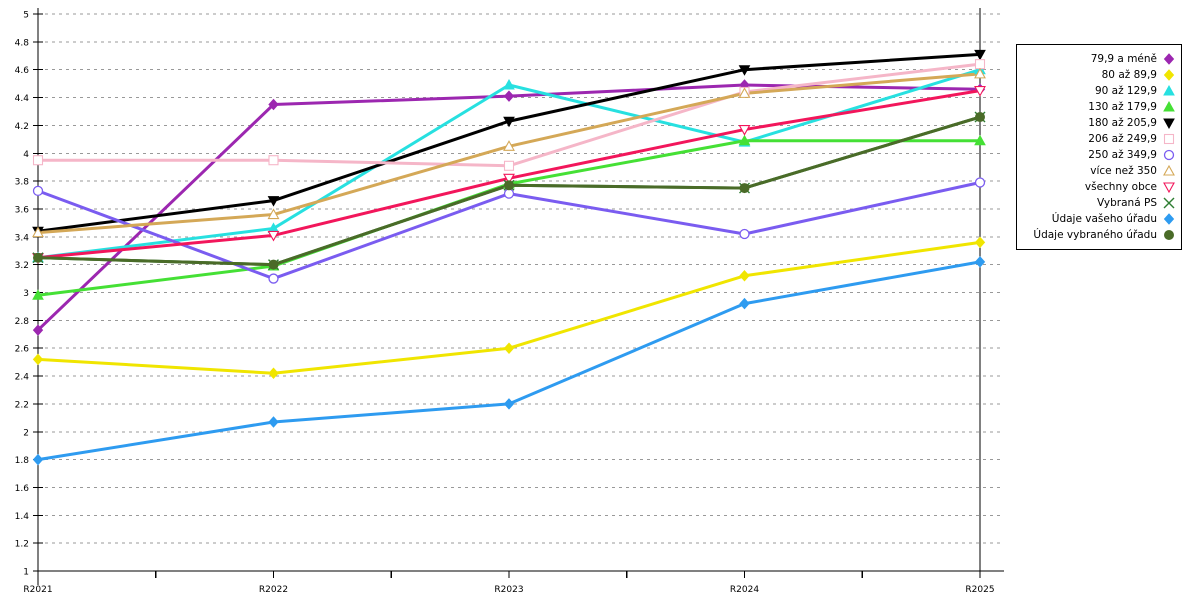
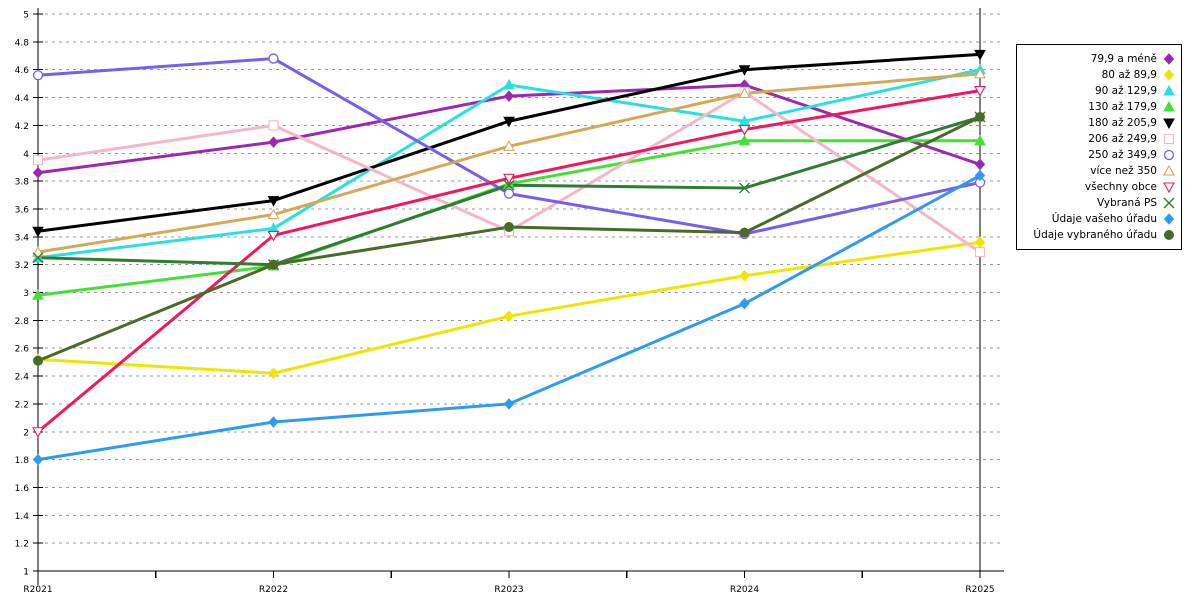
79,9 a méně/R2021: 2.73 -> 3.86
250 až 349,9/R2021: 3.73 -> 4.56
více než 350/R2021: 3.43 -> 3.29
všechny obce/R2021: 3.25 -> 2.00
Údaje vybraného úřadu/R2021: 3.25 -> 2.51
79,9 a méně/R2022: 4.35 -> 4.08
206 až 249,9/R2022: 3.95 -> 4.20
250 až 349,9/R2022: 3.10 -> 4.68
80 až 89,9/R2023: 2.60 -> 2.83
206 až 249,9/R2023: 3.91 -> 3.44
Údaje vybraného úřadu/R2023: 3.77 -> 3.47
90 až 129,9/R2024: 4.08 -> 4.23
Údaje vybraného úřadu/R2024: 3.75 -> 3.43
79,9 a méně/R2025: 4.46 -> 3.92
206 až 249,9/R2025: 4.64 -> 3.29
Údaje vašeho úřadu/R2025: 3.22 -> 3.84
